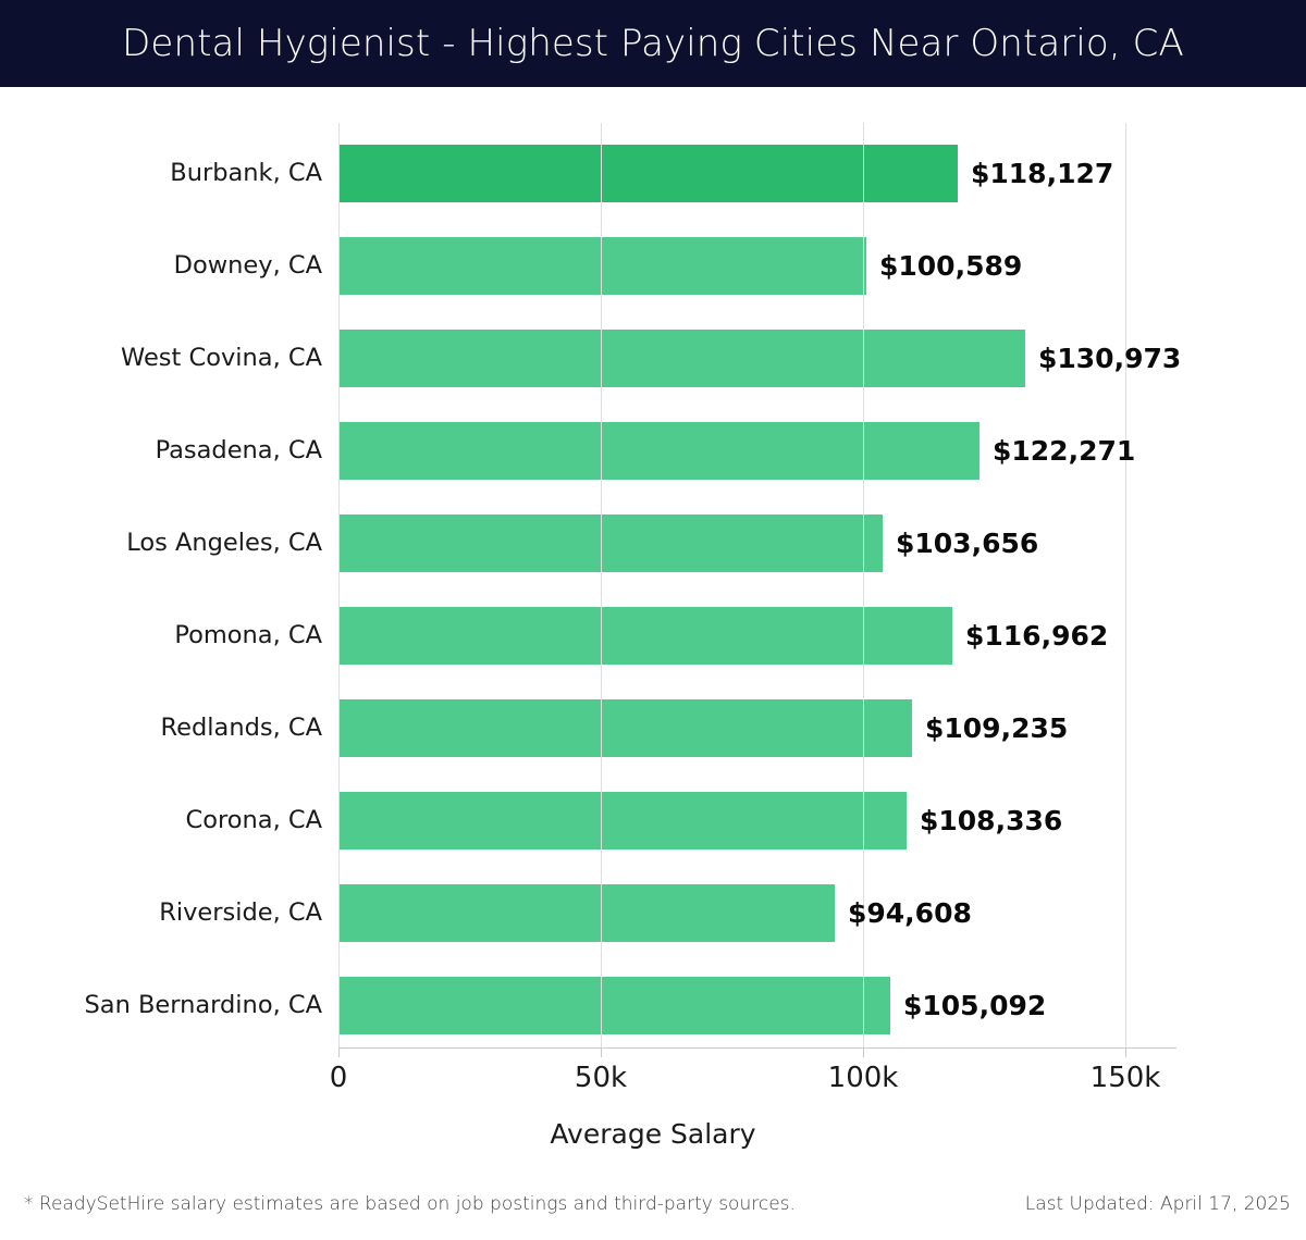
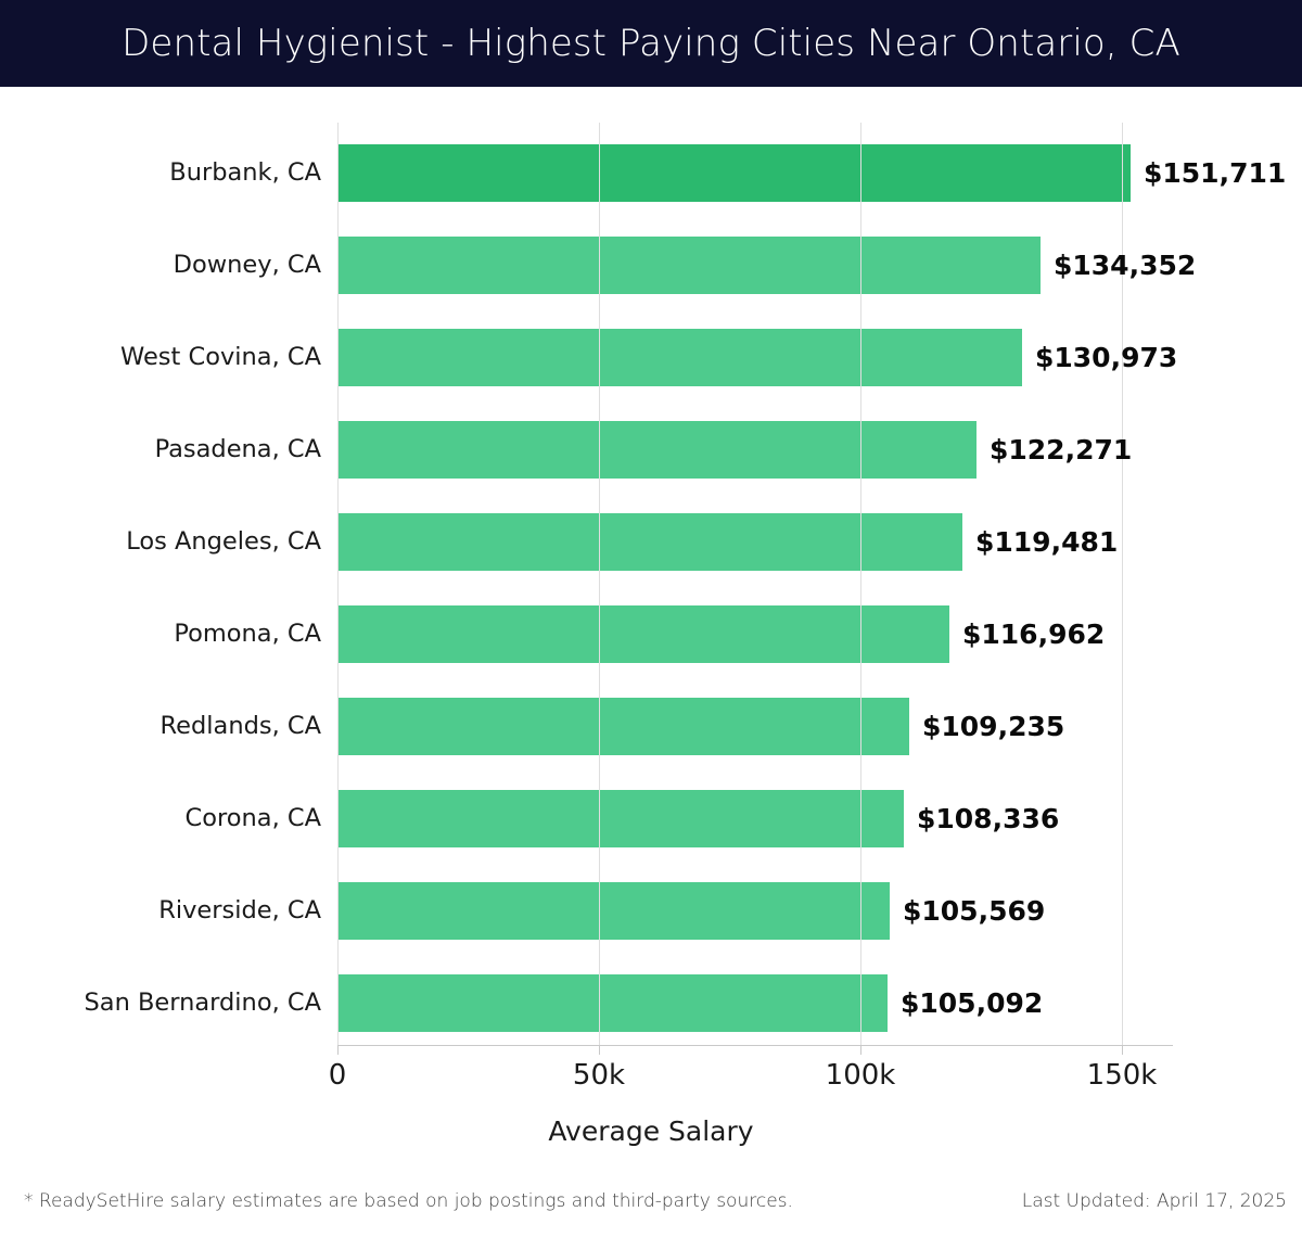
Burbank, CA: $118,127 -> $151,711
Downey, CA: $100,589 -> $134,352
Los Angeles, CA: $103,656 -> $119,481
Riverside, CA: $94,608 -> $105,569
